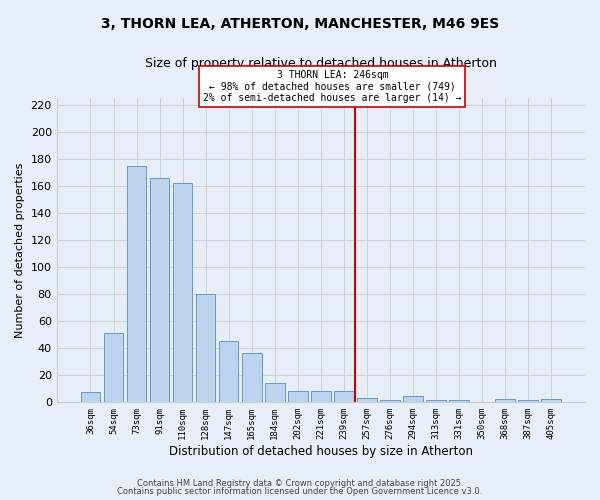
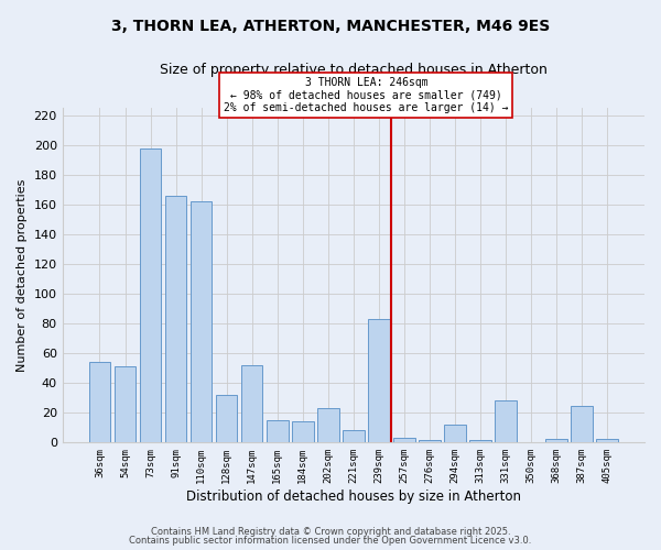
36sqm: 7 -> 54
73sqm: 175 -> 198
128sqm: 80 -> 32
147sqm: 45 -> 52
165sqm: 36 -> 15
202sqm: 8 -> 23
239sqm: 8 -> 83
294sqm: 4 -> 12
331sqm: 1 -> 28
387sqm: 1 -> 24
